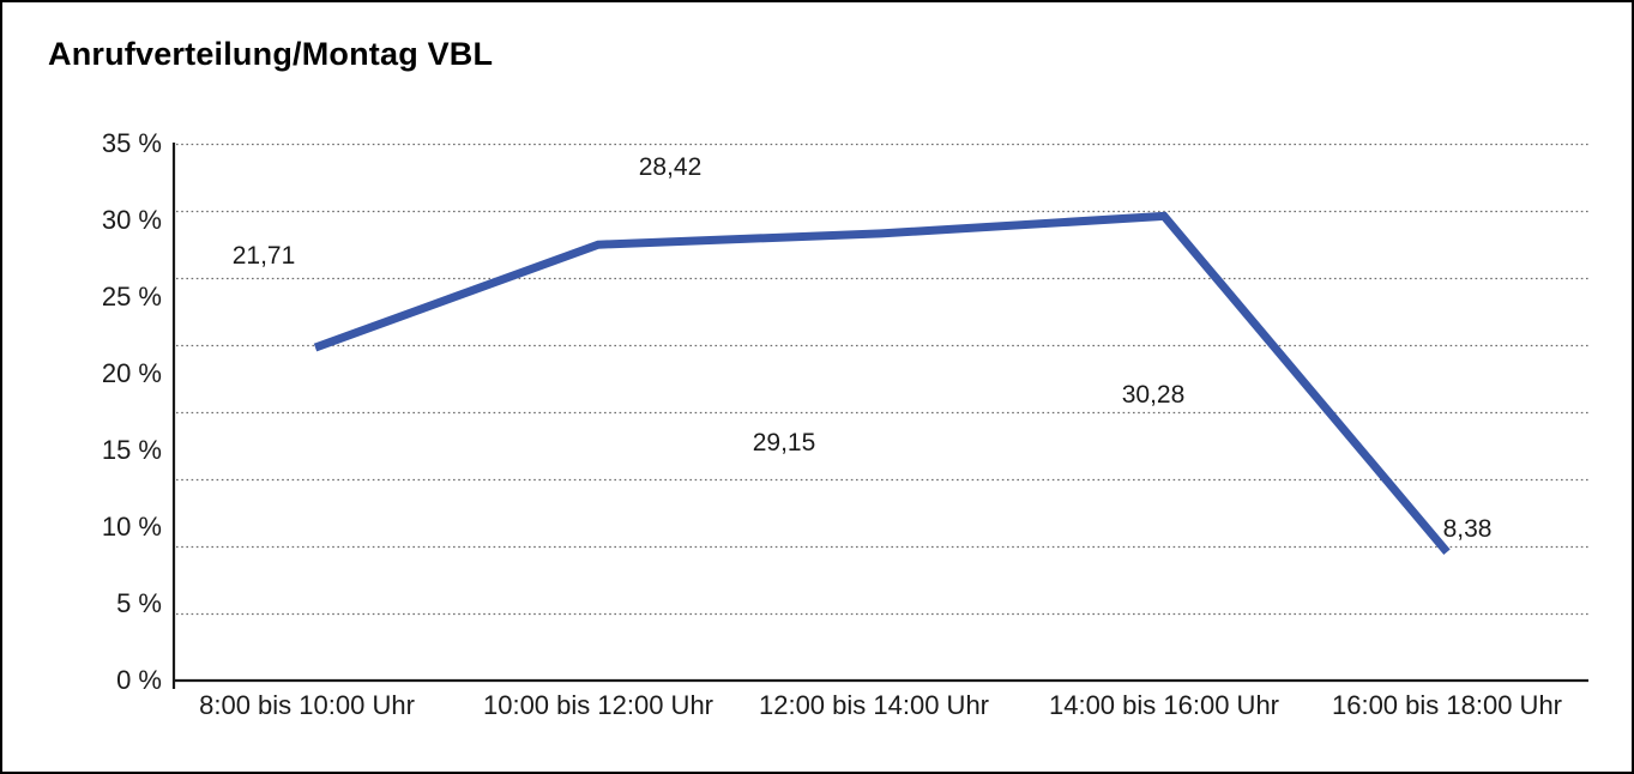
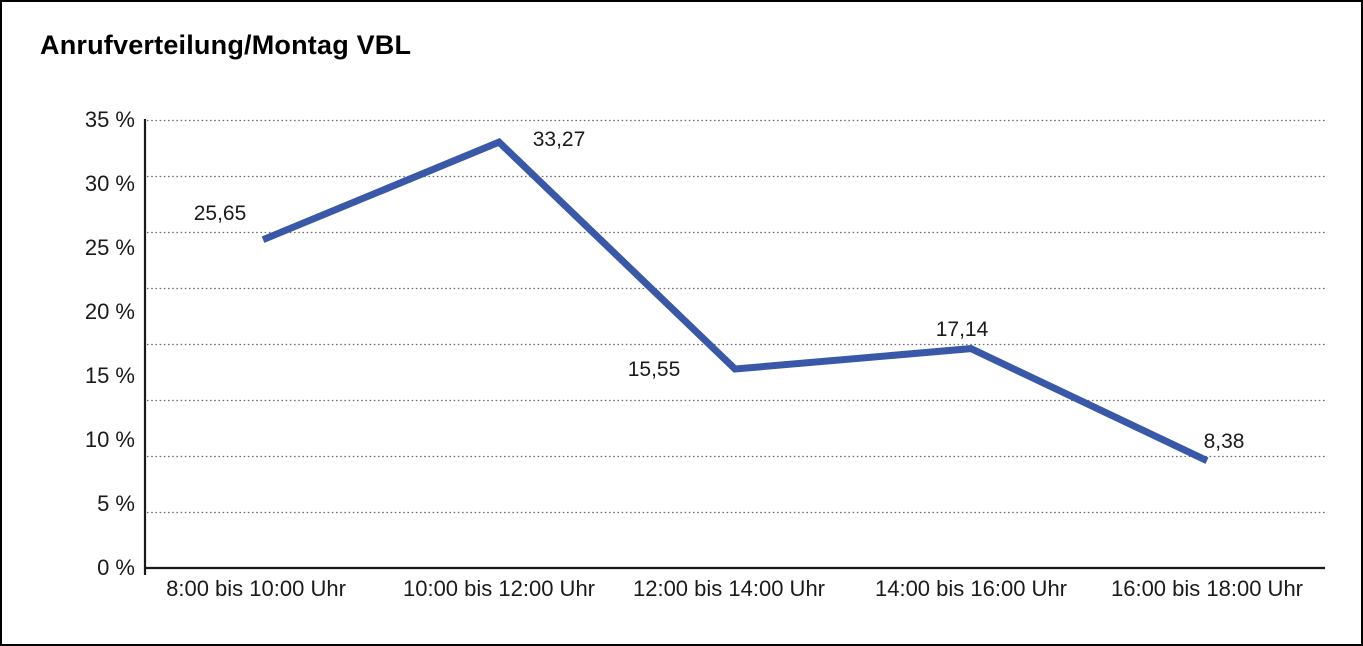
8:00 bis 10:00 Uhr: 21,71 -> 25,65
10:00 bis 12:00 Uhr: 28,42 -> 33,27
12:00 bis 14:00 Uhr: 29,15 -> 15,55
14:00 bis 16:00 Uhr: 30,28 -> 17,14
